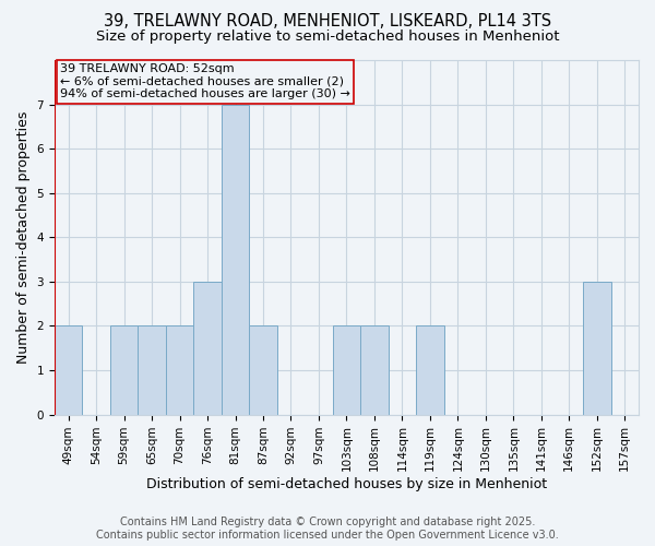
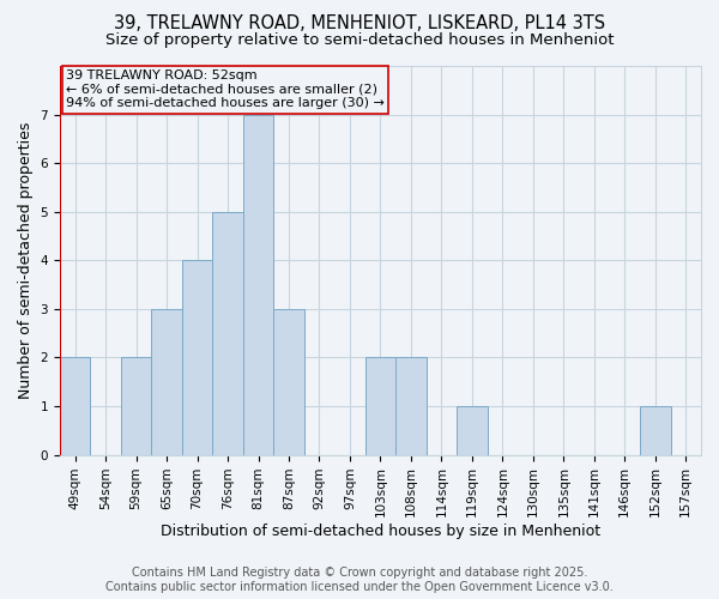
65sqm: 2 -> 3
70sqm: 2 -> 4
76sqm: 3 -> 5
87sqm: 2 -> 3
119sqm: 2 -> 1
152sqm: 3 -> 1
